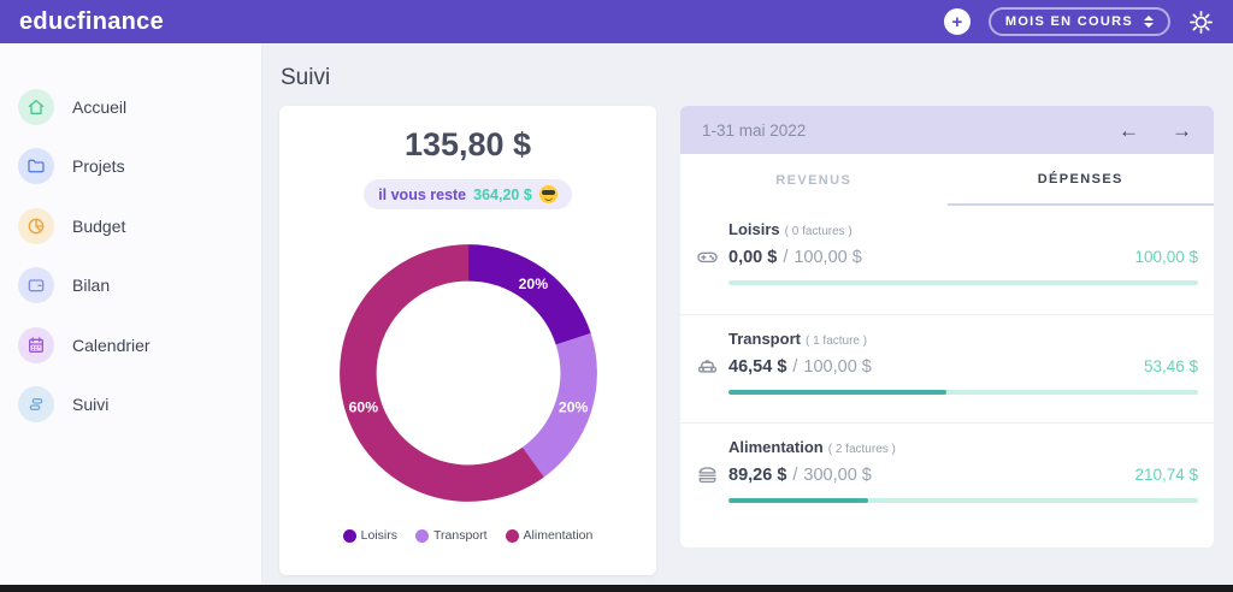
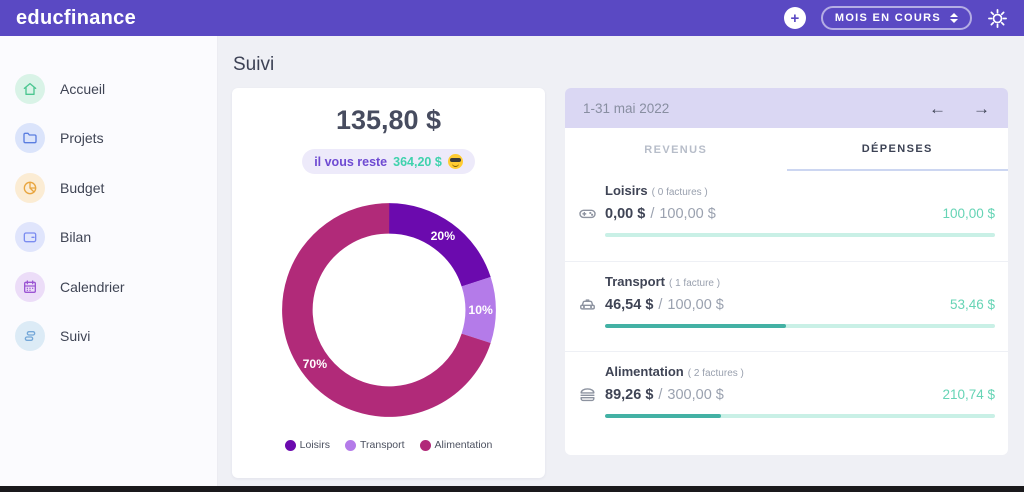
Transport: 20% -> 10%
Alimentation: 60% -> 70%
